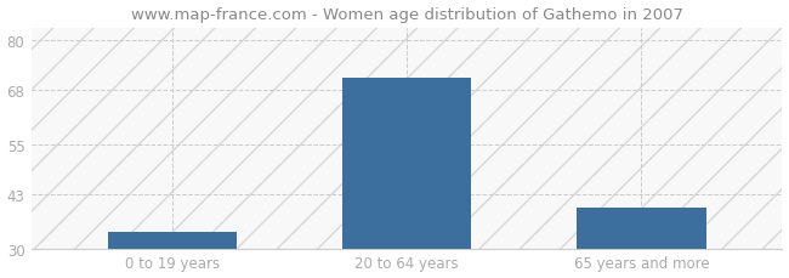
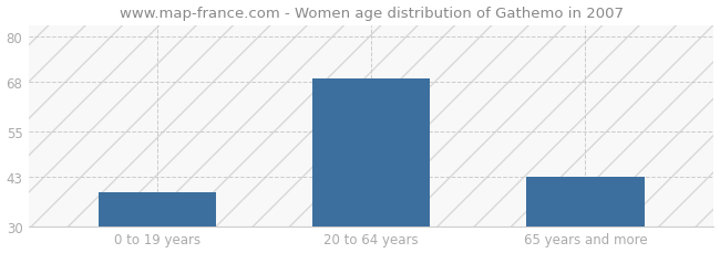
0 to 19 years: 34 -> 39
20 to 64 years: 71 -> 69
65 years and more: 40 -> 43
